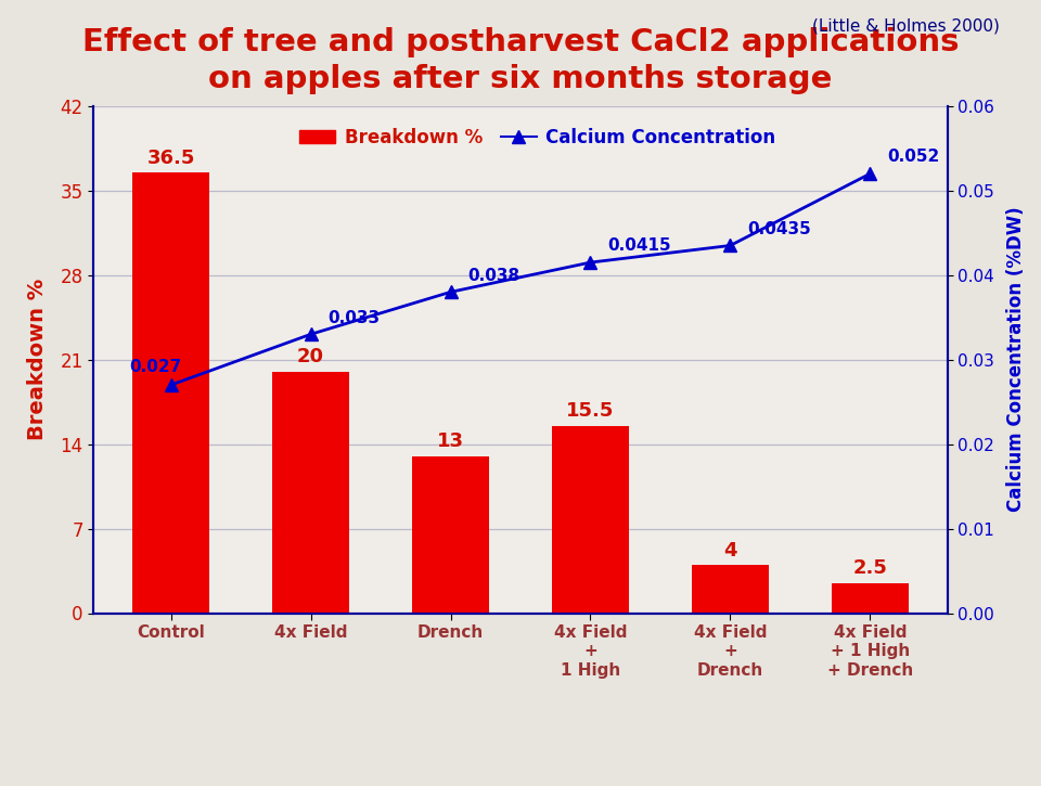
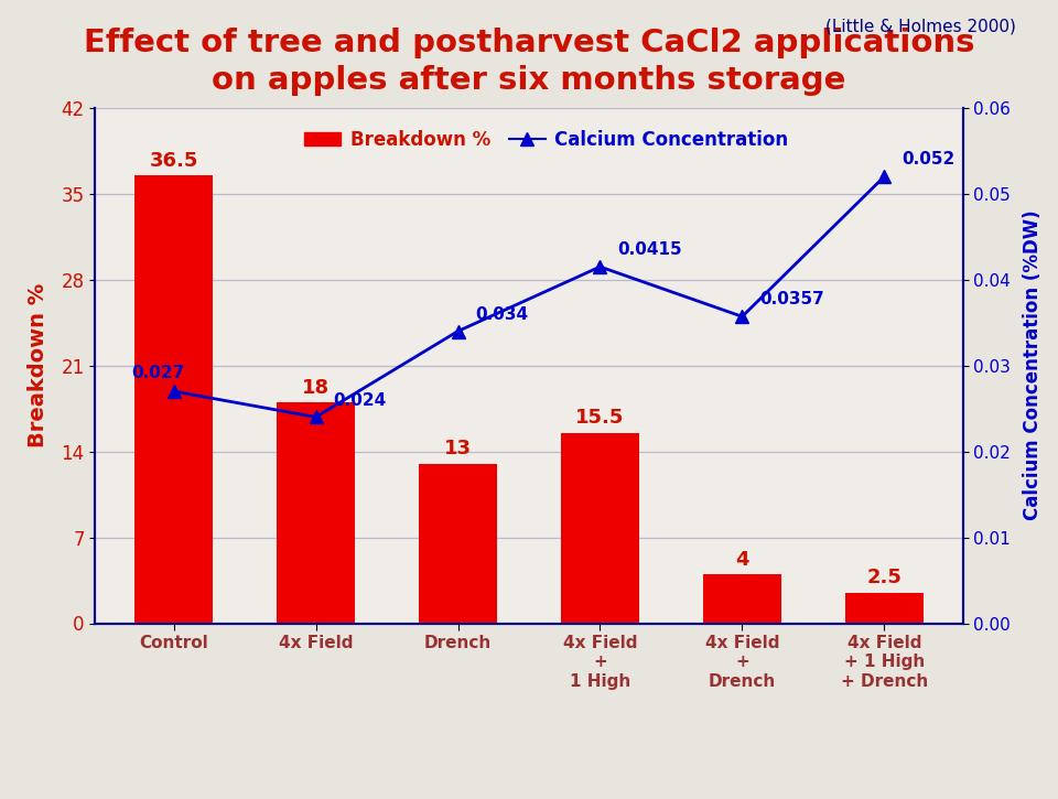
Breakdown %/4x Field: 20 -> 18
Calcium Concentration/4x Field: 0.033 -> 0.024
Calcium Concentration/Drench: 0.038 -> 0.034
Calcium Concentration/4x Field + Drench: 0.0435 -> 0.0357
